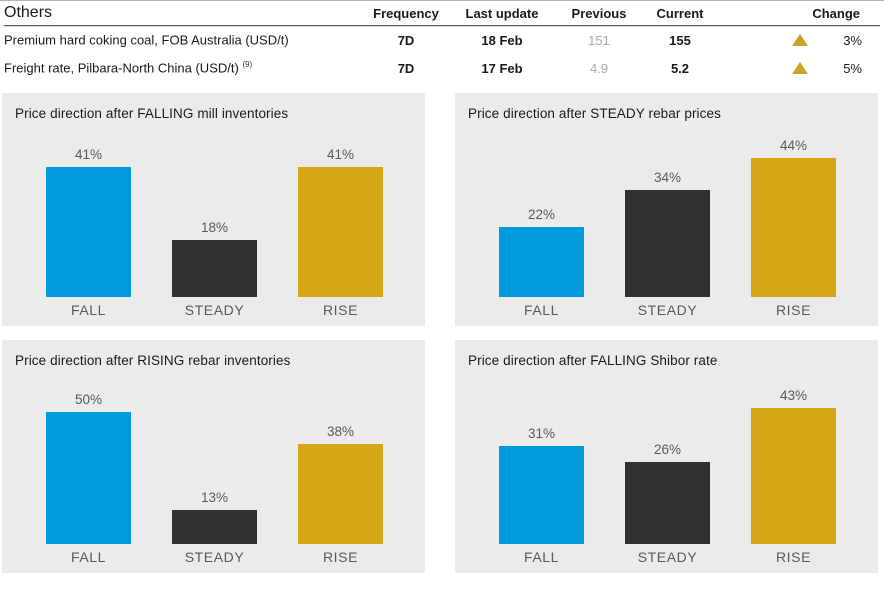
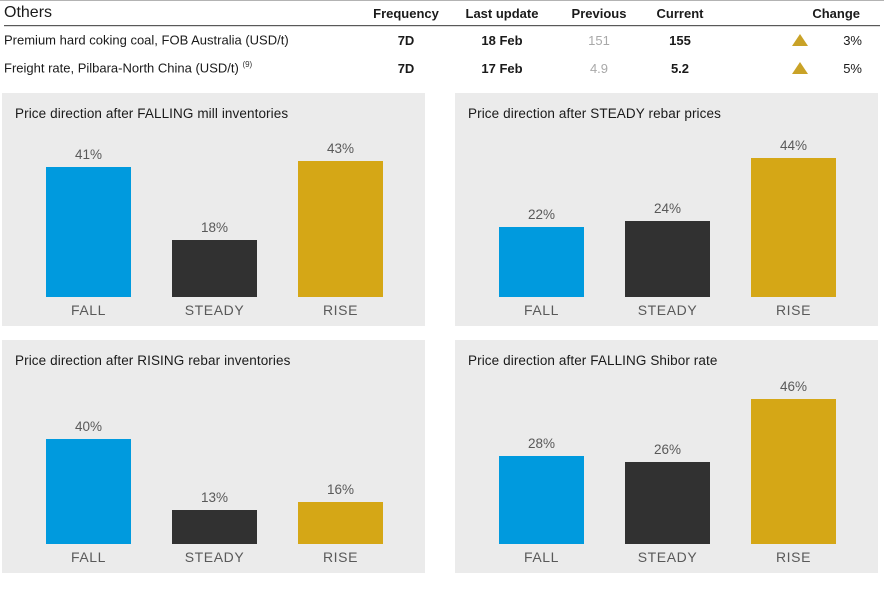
Price direction after FALLING mill inventories/RISE: 41% -> 43%
Price direction after STEADY rebar prices/STEADY: 34% -> 24%
Price direction after RISING rebar inventories/FALL: 50% -> 40%
Price direction after RISING rebar inventories/RISE: 38% -> 16%
Price direction after FALLING Shibor rate/FALL: 31% -> 28%
Price direction after FALLING Shibor rate/RISE: 43% -> 46%
